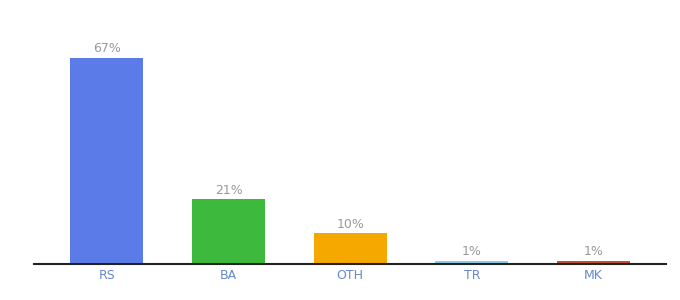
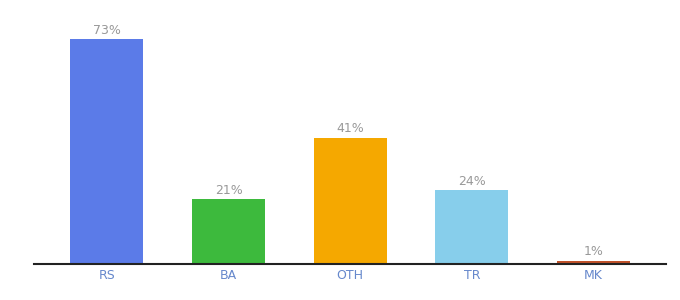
RS: 67% -> 73%
OTH: 10% -> 41%
TR: 1% -> 24%
